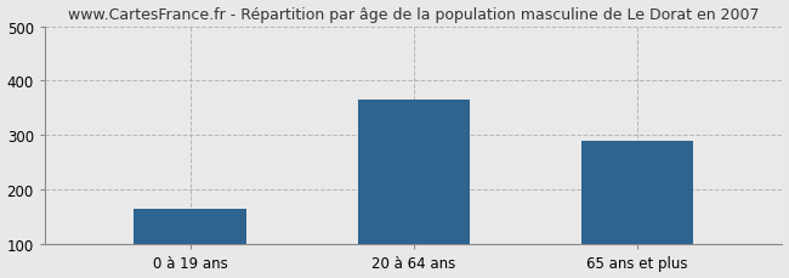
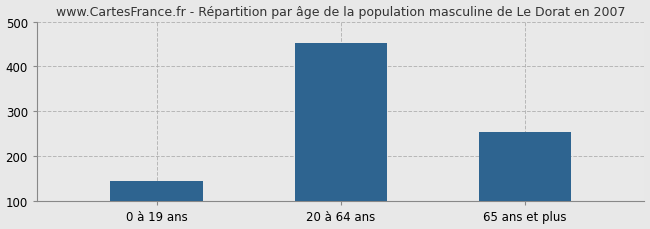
0 à 19 ans: 165 -> 145
20 à 64 ans: 365 -> 452
65 ans et plus: 290 -> 254
